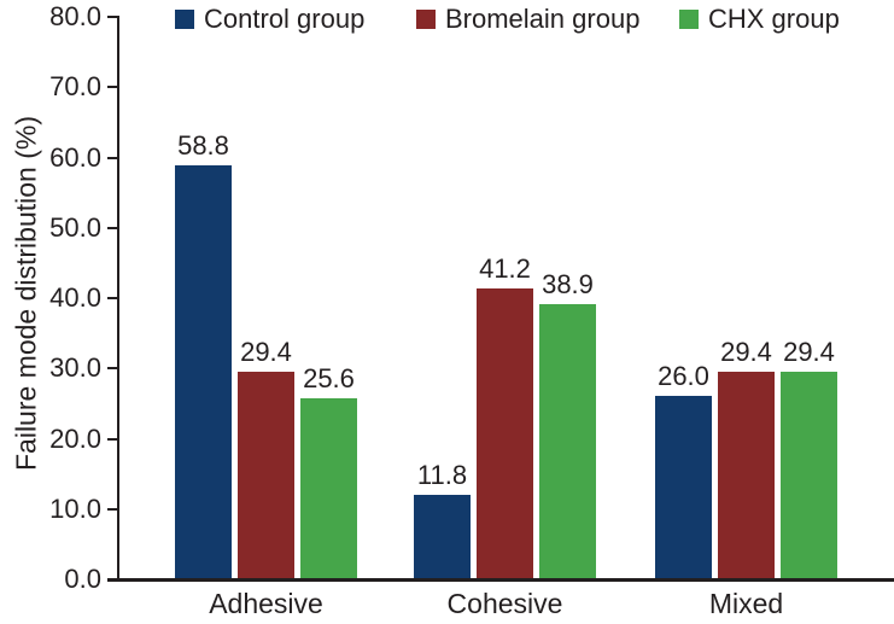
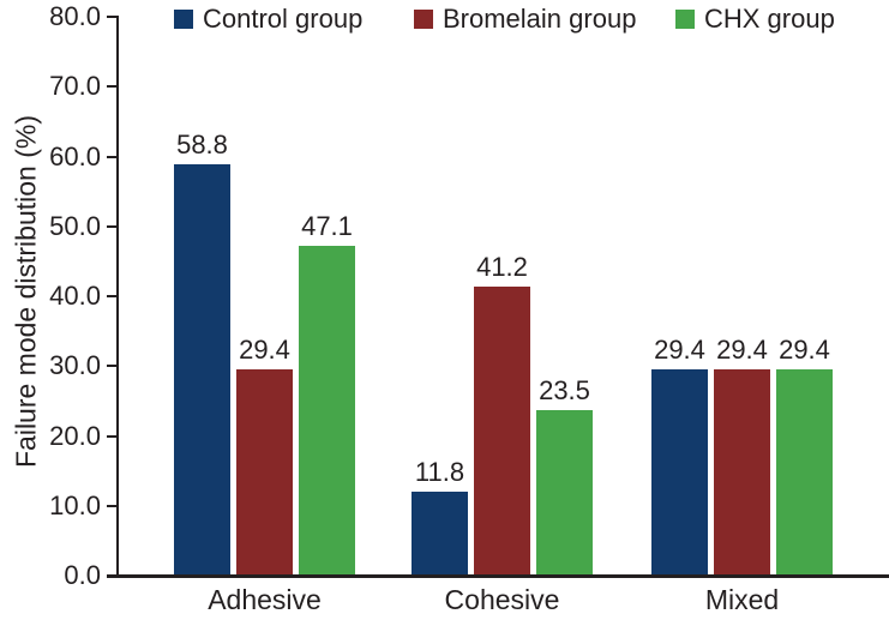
CHX group/Adhesive: 25.6 -> 47.1
CHX group/Cohesive: 38.9 -> 23.5
Control group/Mixed: 26.0 -> 29.4
